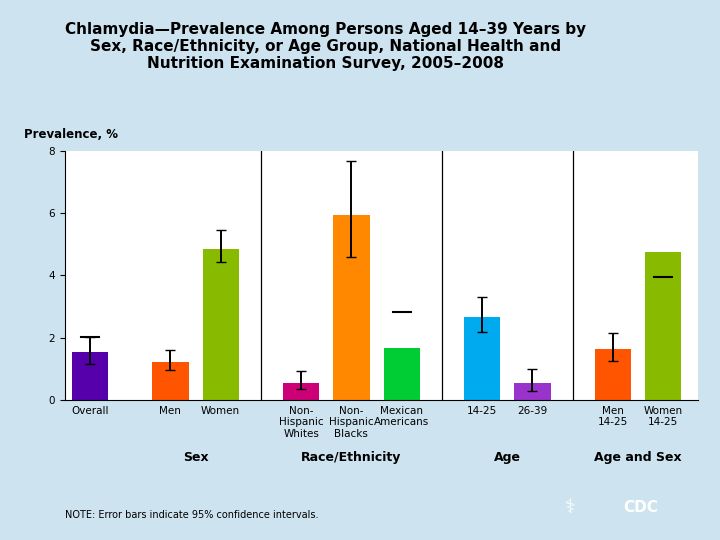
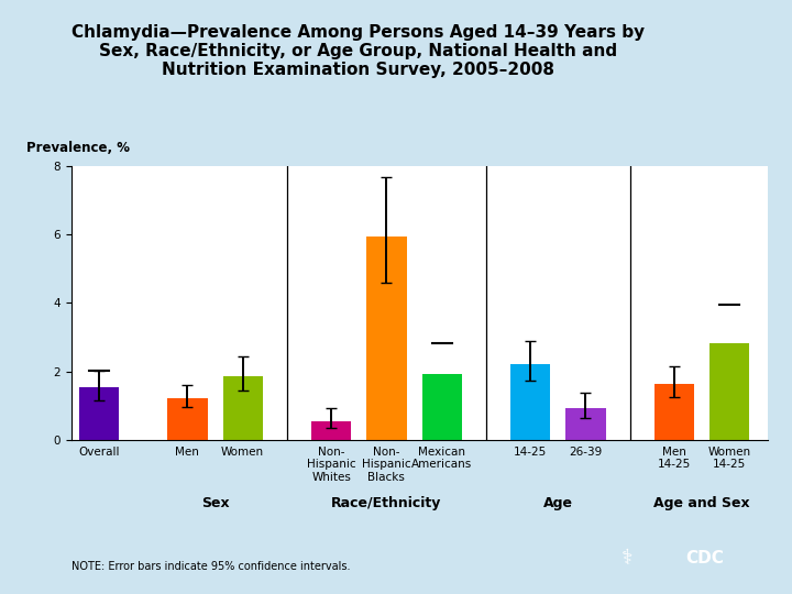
Women: 4.85 -> 1.85
Mexican Americans: 1.65 -> 1.92
14-25: 2.65 -> 2.22
26-39: 0.55 -> 0.92
Women 14-25: 4.75 -> 2.82
